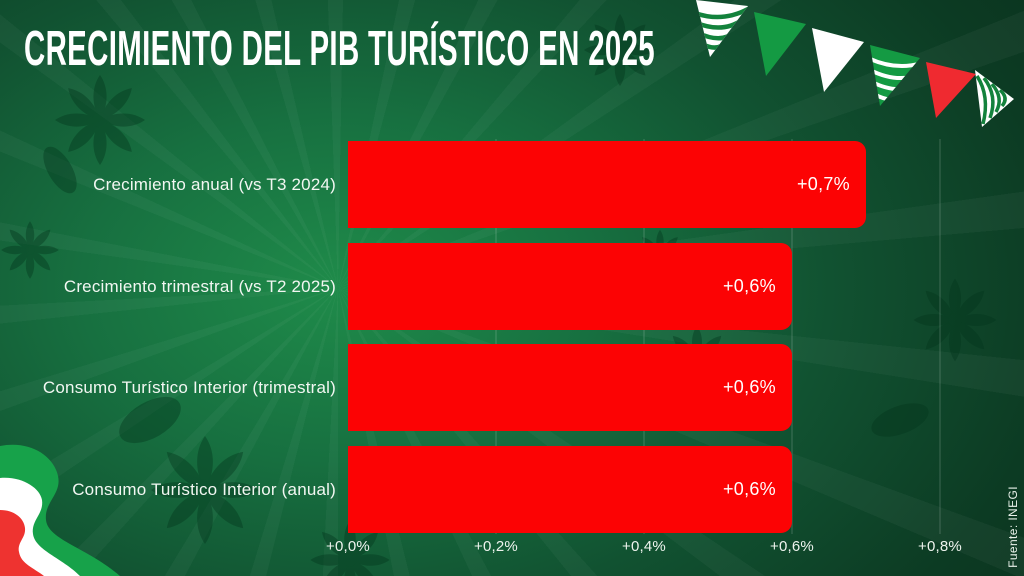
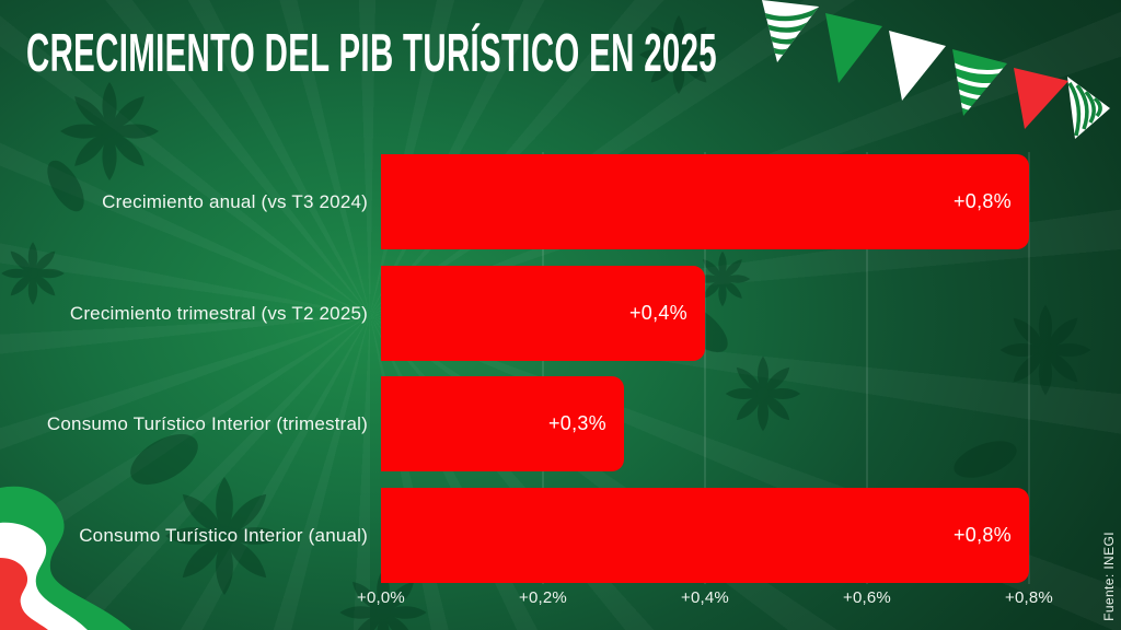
Crecimiento anual (vs T3 2024): +0,7% -> +0,8%
Crecimiento trimestral (vs T2 2025): +0,6% -> +0,4%
Consumo Turístico Interior (trimestral): +0,6% -> +0,3%
Consumo Turístico Interior (anual): +0,6% -> +0,8%
